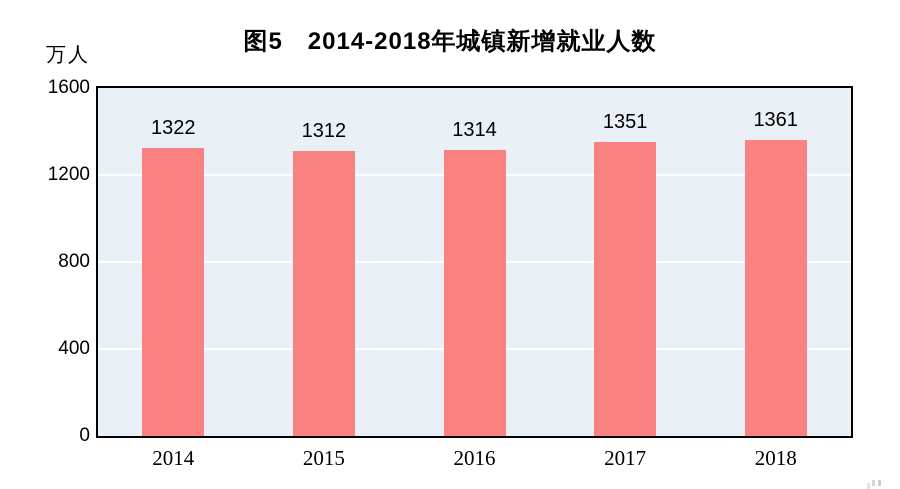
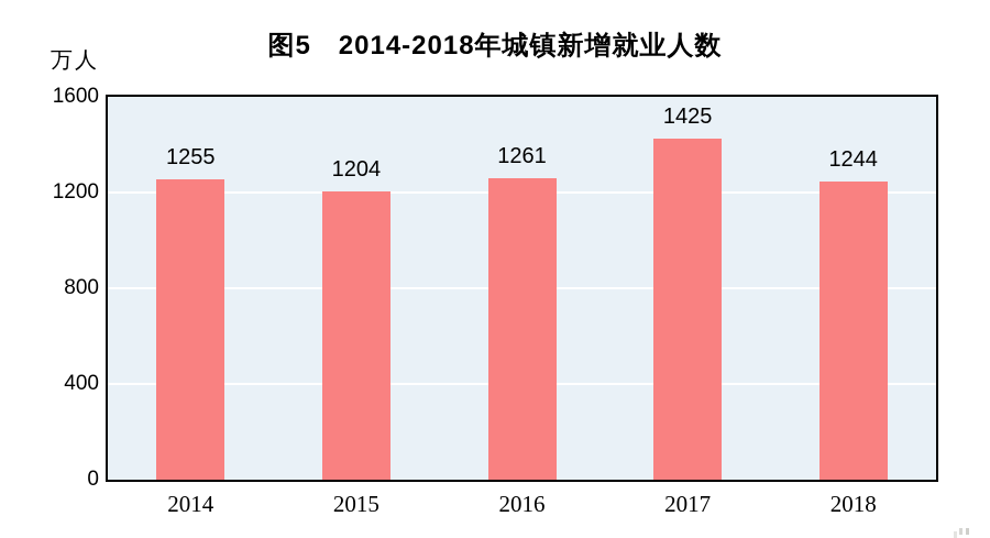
2014: 1322 -> 1255
2015: 1312 -> 1204
2016: 1314 -> 1261
2017: 1351 -> 1425
2018: 1361 -> 1244
